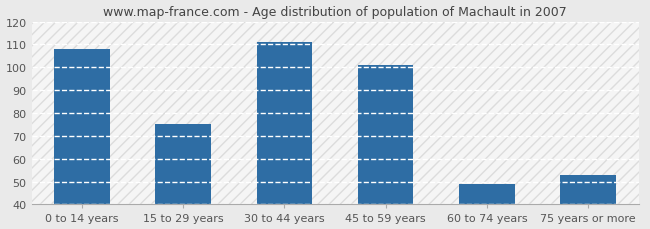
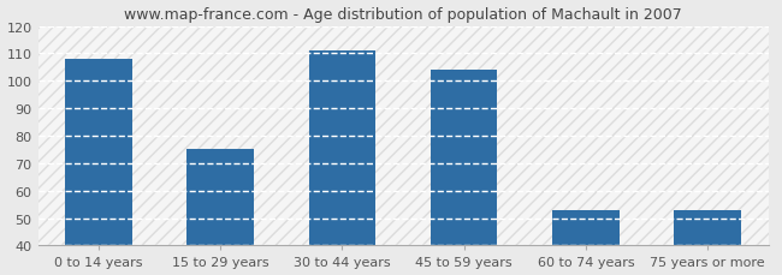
45 to 59 years: 101 -> 104
60 to 74 years: 49 -> 53
